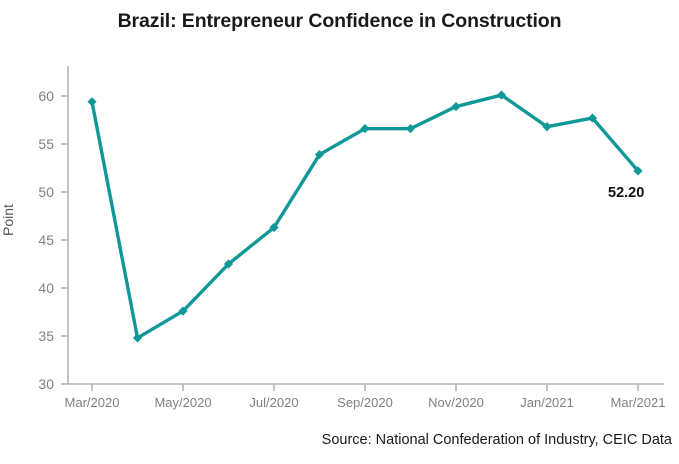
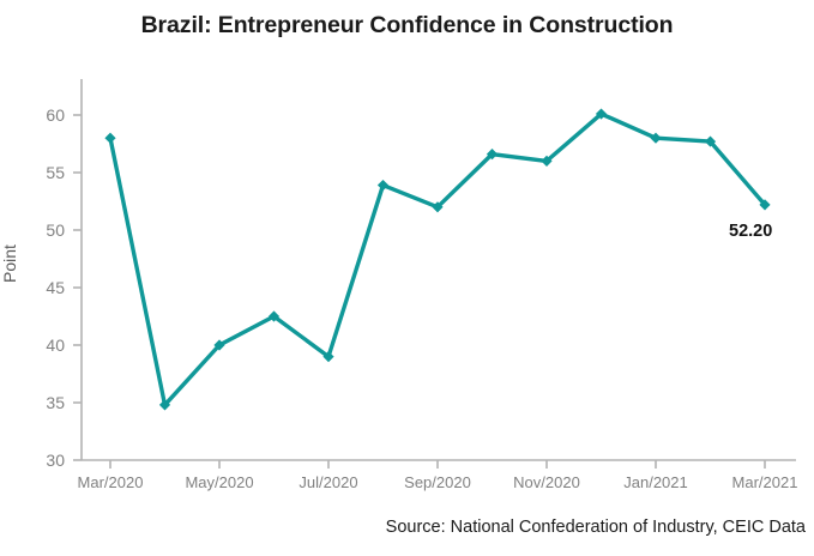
Mar/2020: 59 -> 58
May/2020: 38 -> 40
Jul/2020: 46 -> 39
Sep/2020: 57 -> 52
Nov/2020: 59 -> 56
Jan/2021: 57 -> 58
